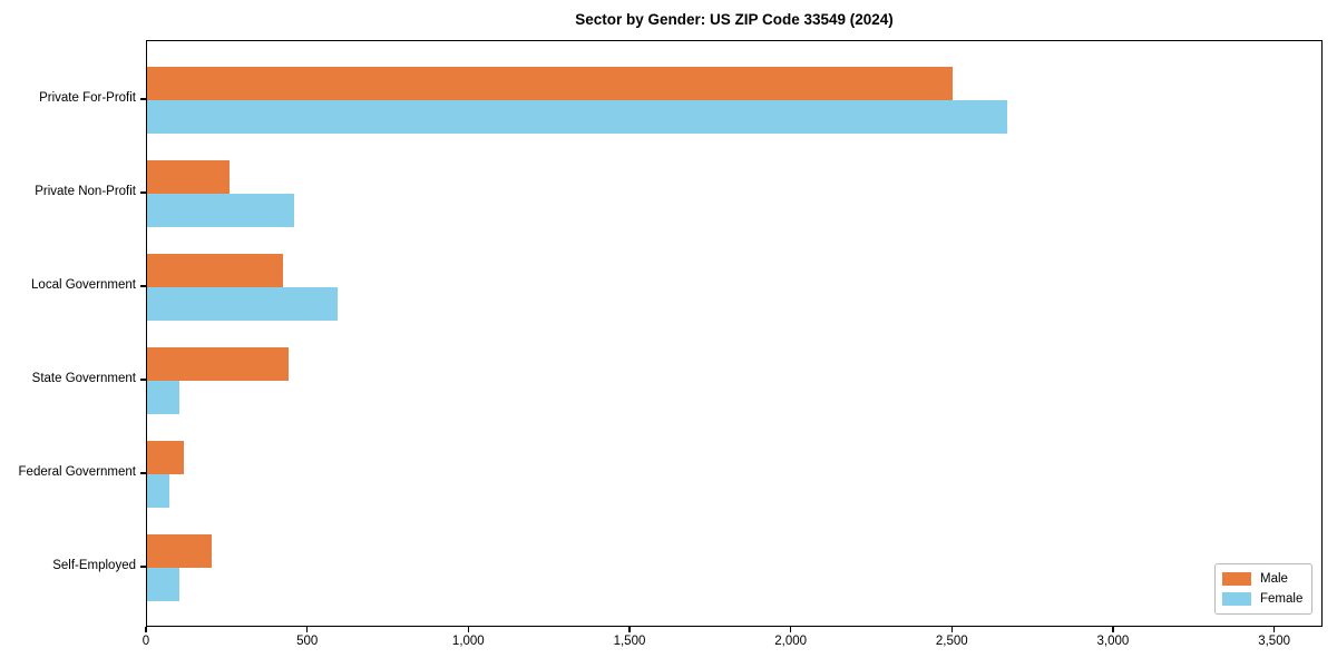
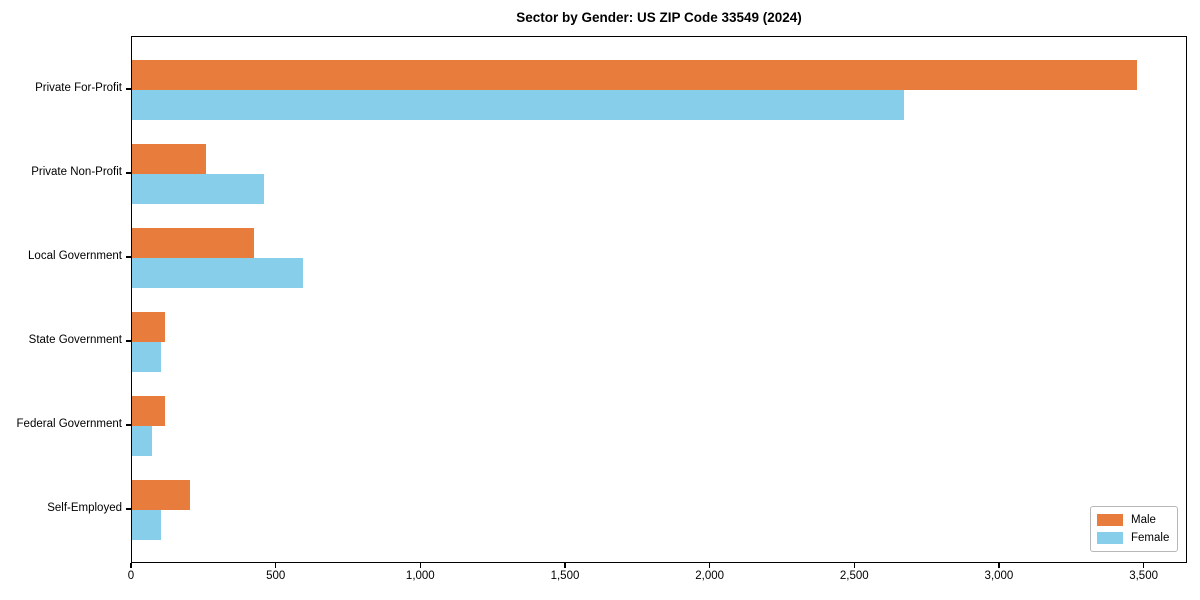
Male/Private For-Profit: 2500 -> 3480
Male/State Government: 440 -> 120
